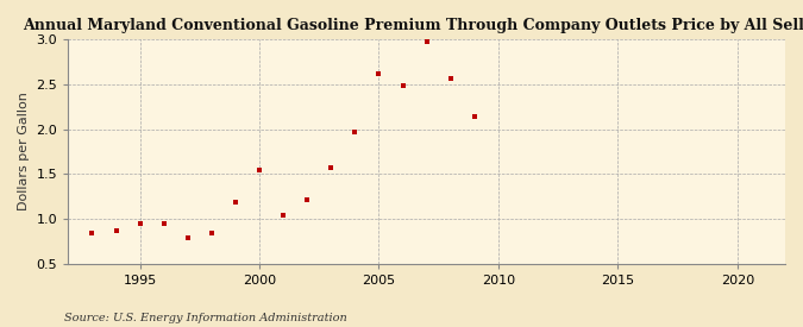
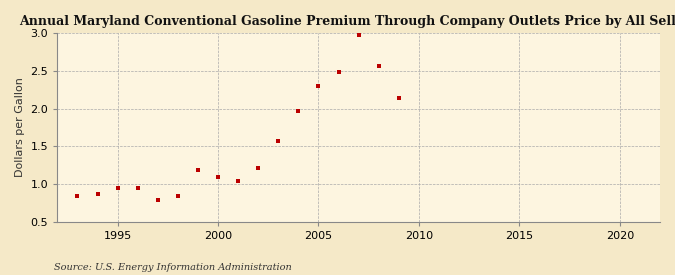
2000: 1.54 -> 1.10
2005: 2.62 -> 2.30
